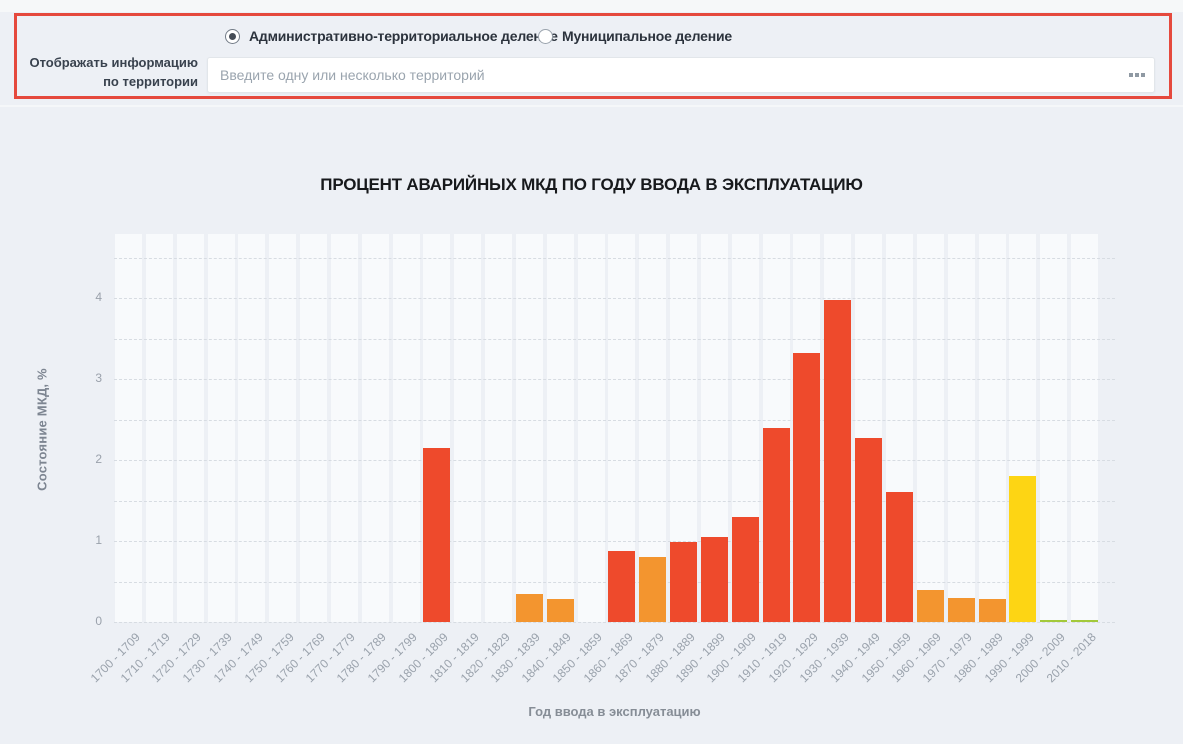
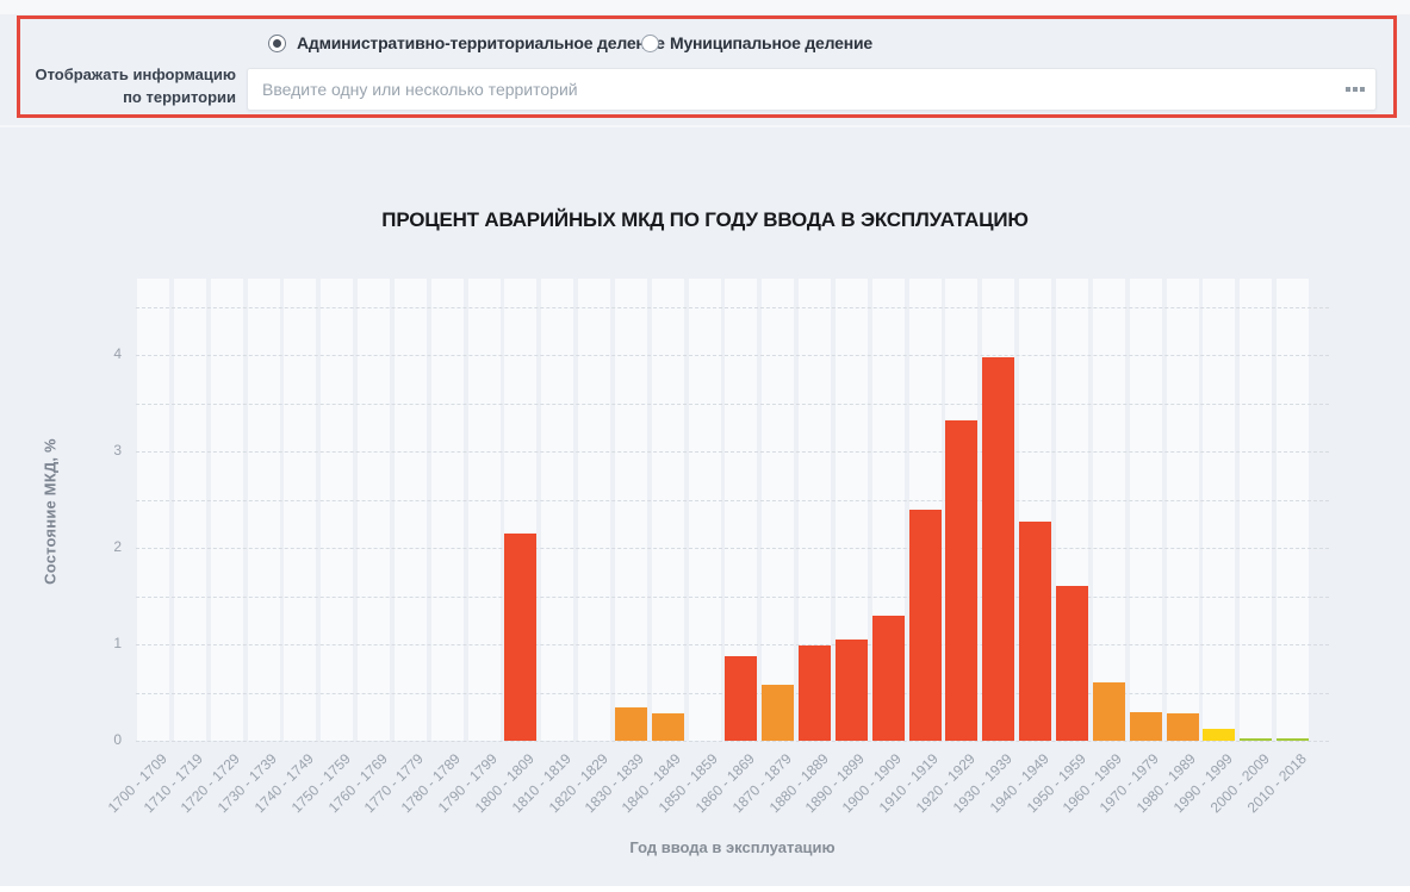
1870 - 1879: 0.8 -> 0.6
1960 - 1969: 0.4 -> 0.6
1990 - 1999: 1.8 -> 0.1
